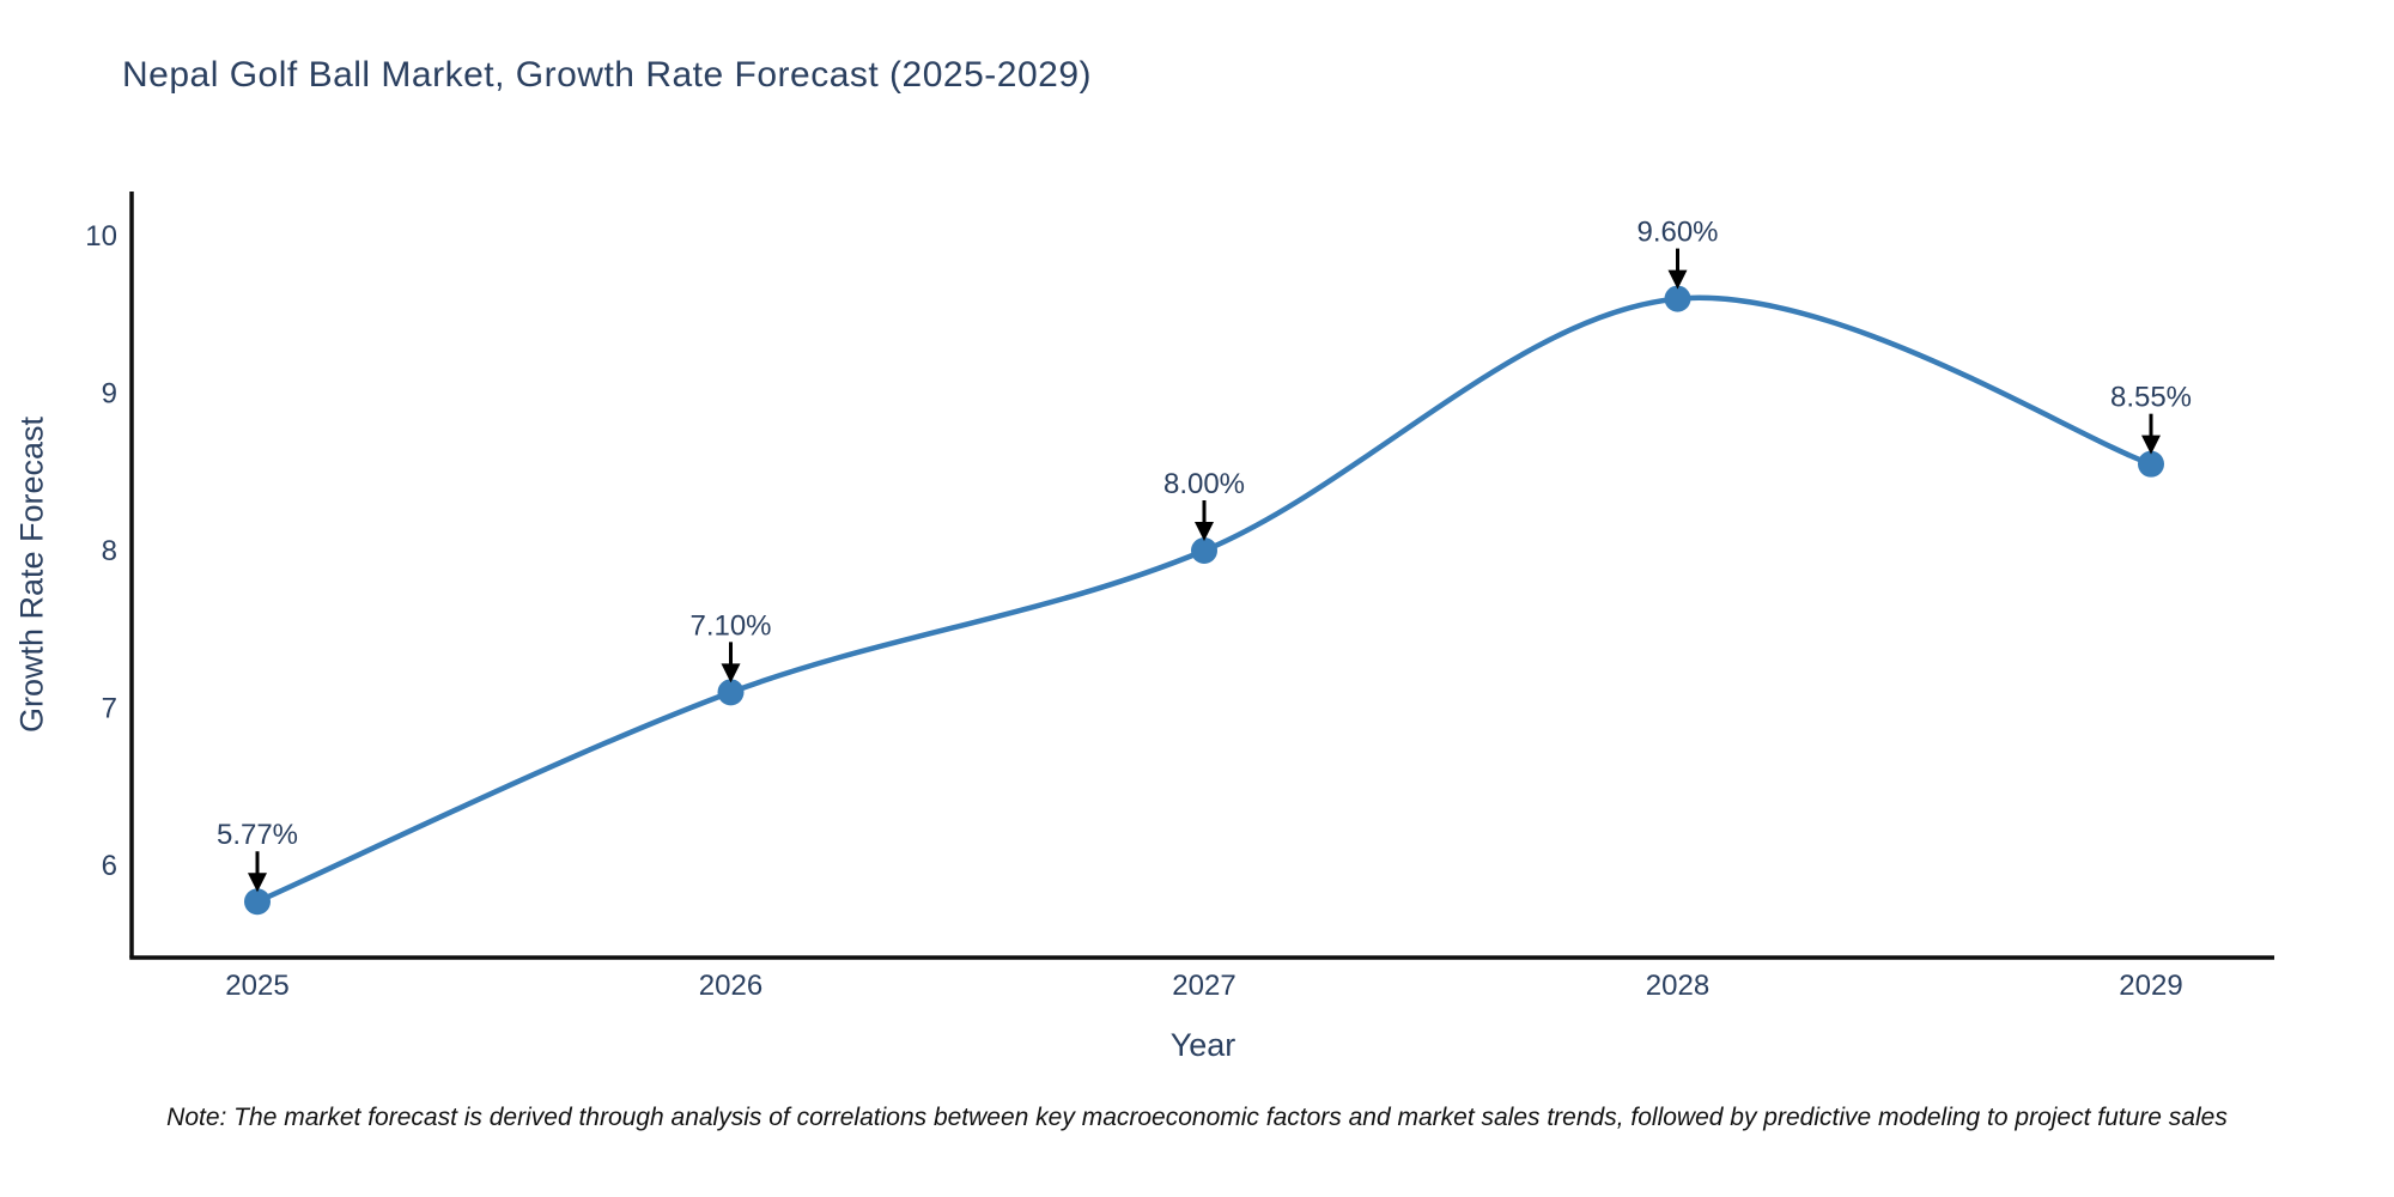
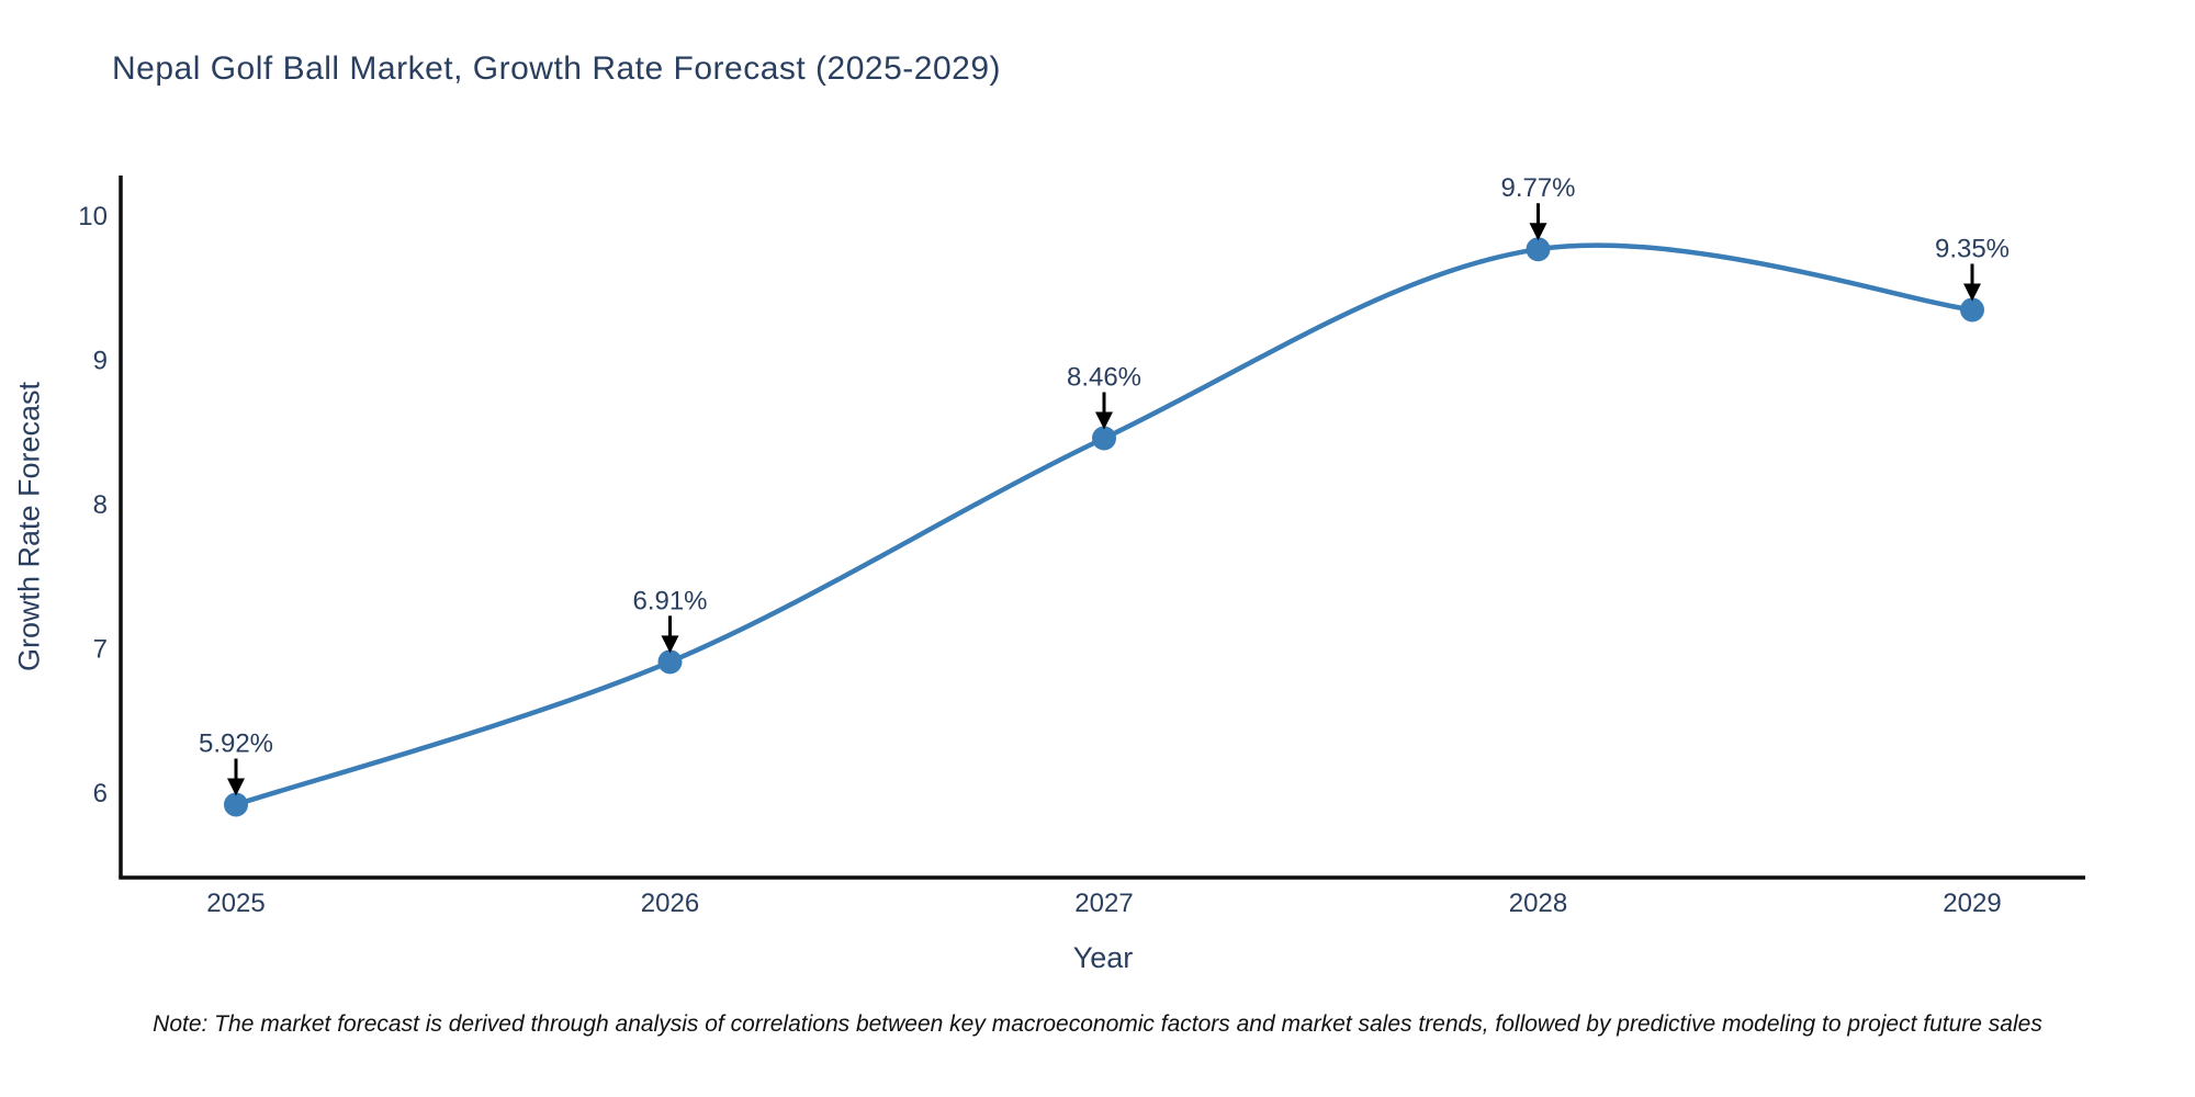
2025: 5.77% -> 5.92%
2026: 7.10% -> 6.91%
2027: 8.00% -> 8.46%
2028: 9.60% -> 9.77%
2029: 8.55% -> 9.35%
